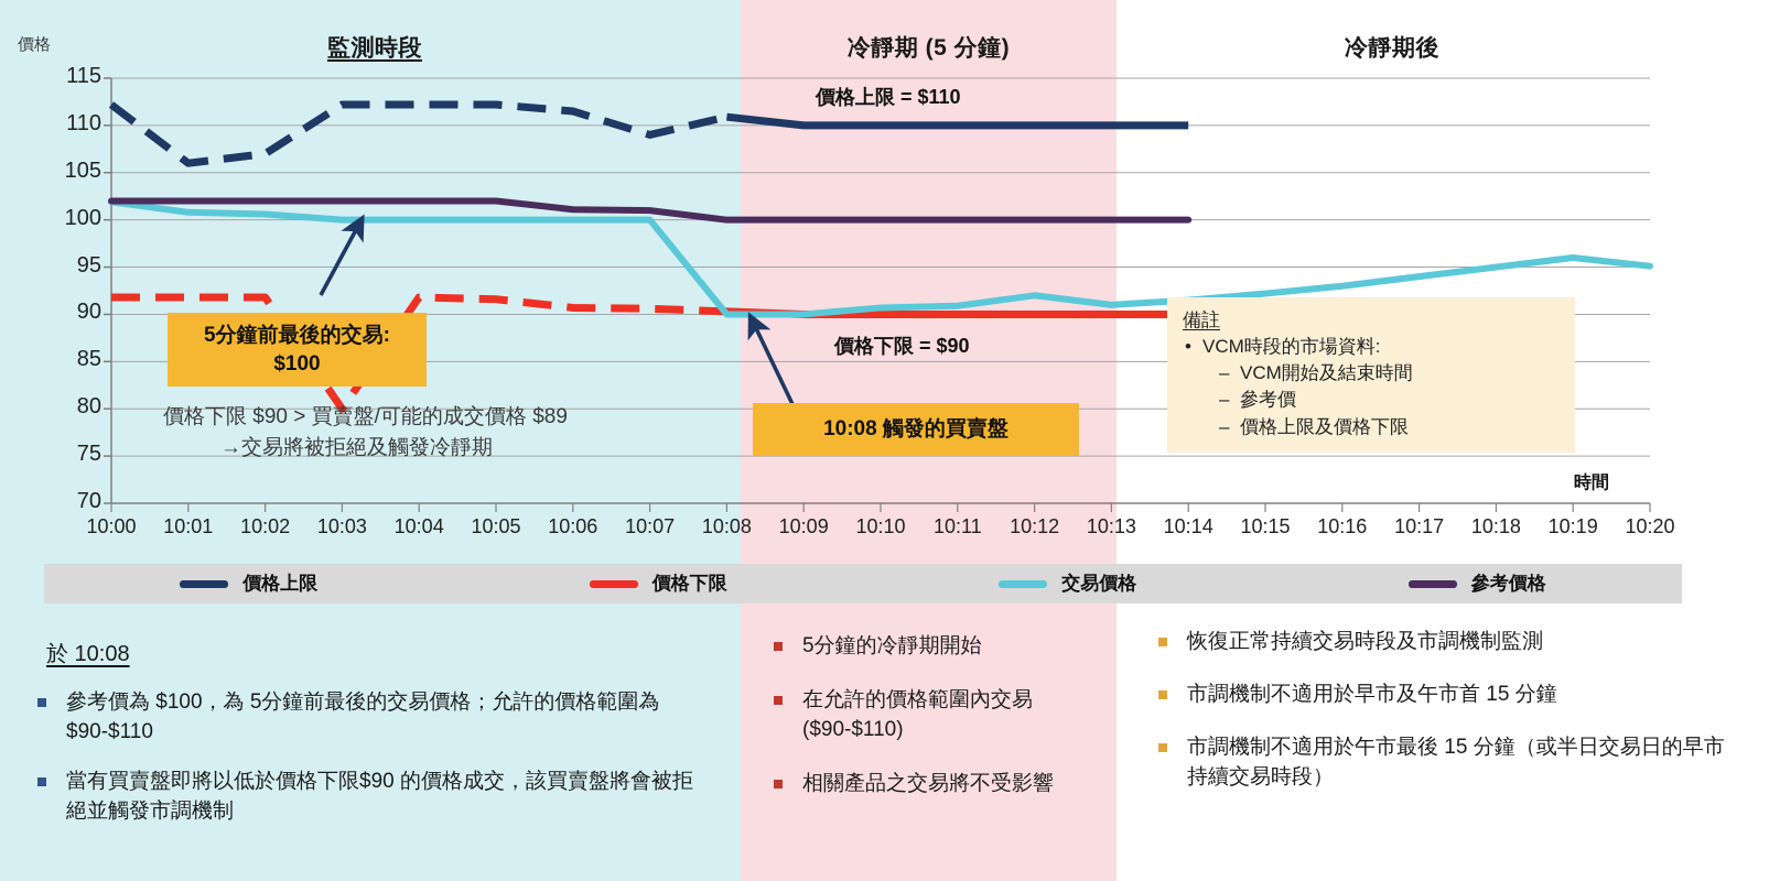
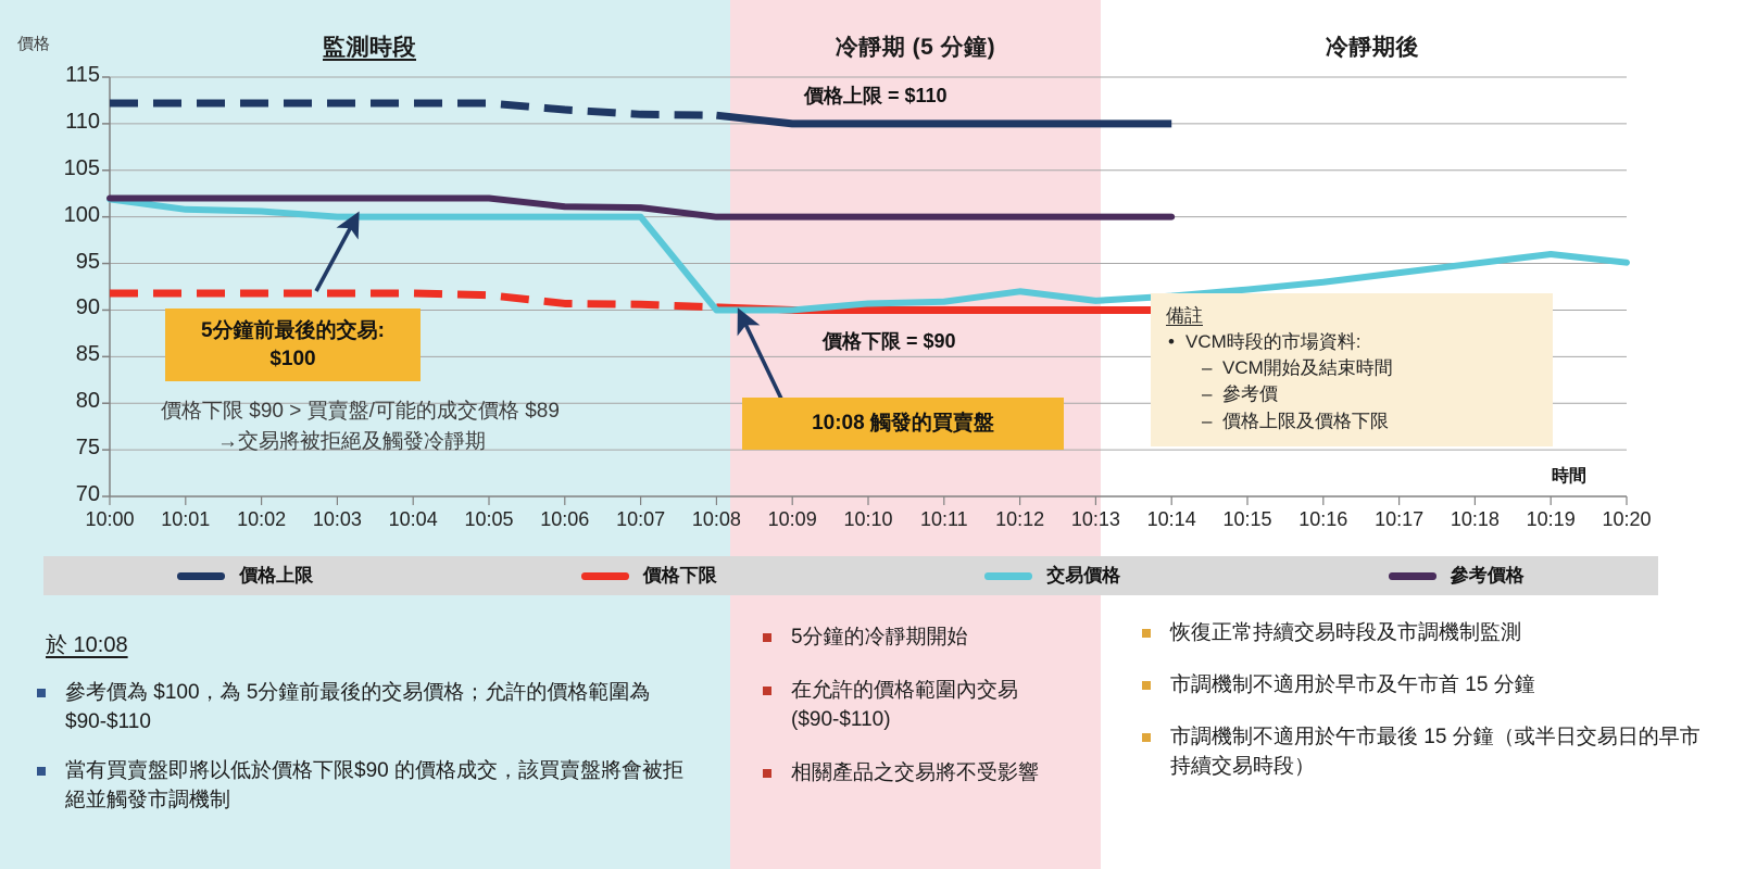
價格上限/10:01: 106 -> 112
價格上限/10:02: 107 -> 112
價格下限/10:03: 80 -> 92
價格上限/10:07: 109 -> 111
